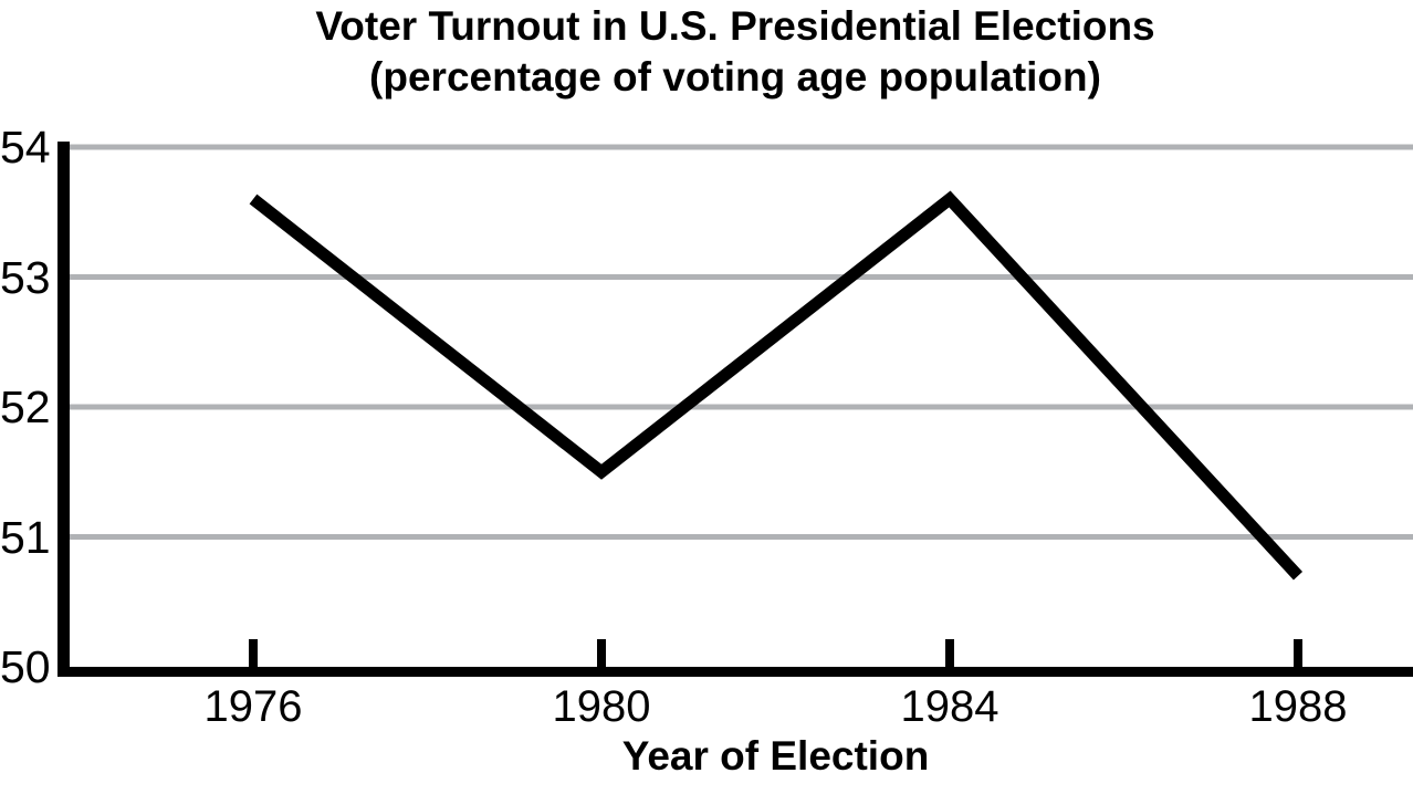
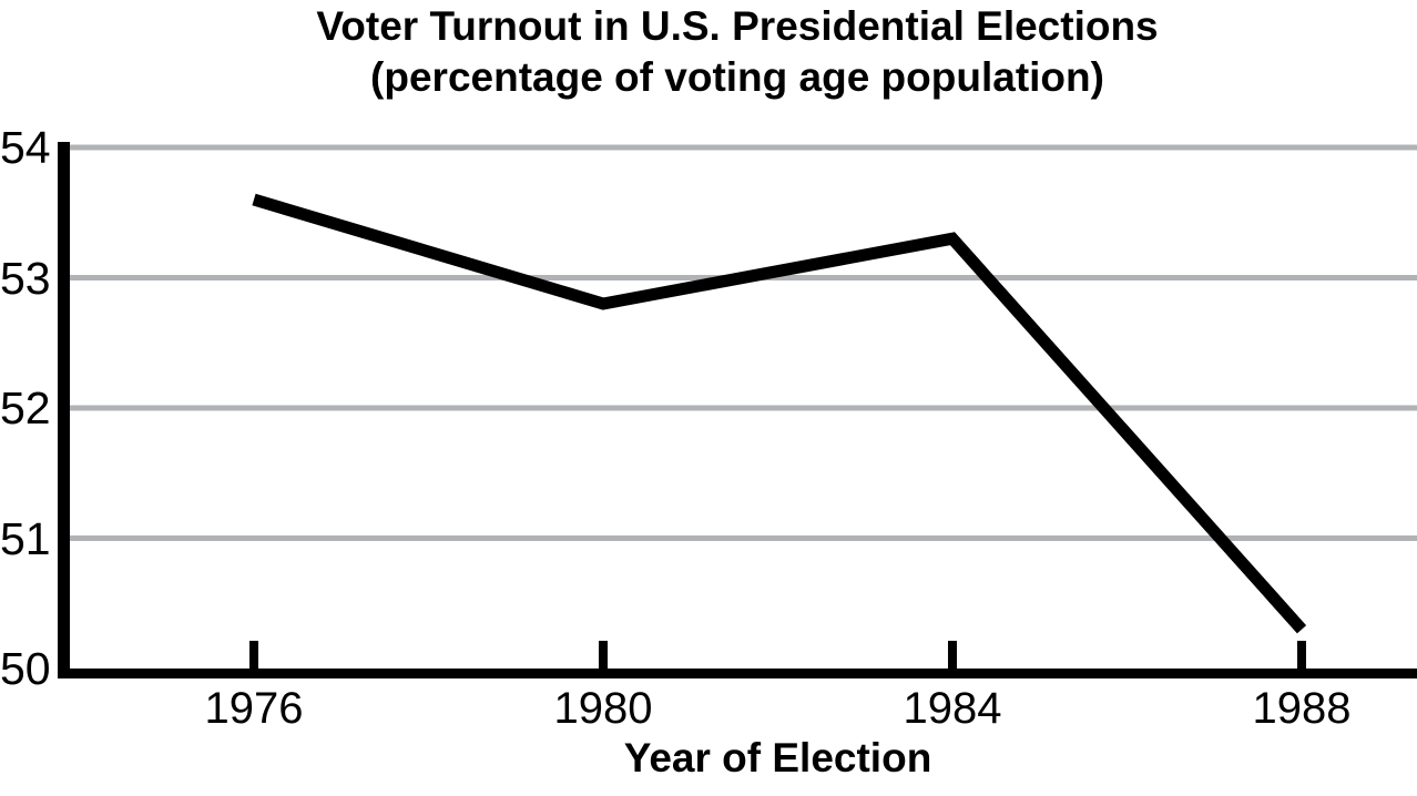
1980: 51.5 -> 52.8
1984: 53.6 -> 53.3
1988: 50.7 -> 50.3
